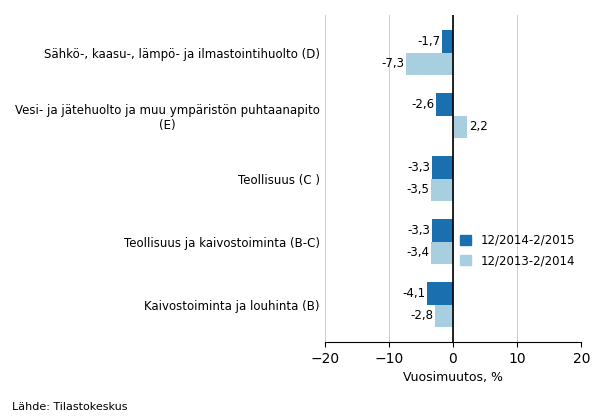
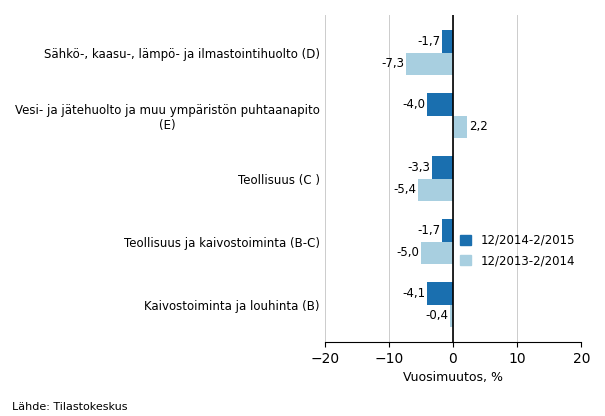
12/2014-2/2015/Vesi- ja jätehuolto ja muu ympäristön puhtaanapito (E): -2,6 -> -4,0
12/2013-2/2014/Teollisuus (C ): -3,5 -> -5,4
12/2014-2/2015/Teollisuus ja kaivostoiminta (B-C): -3,3 -> -1,7
12/2013-2/2014/Teollisuus ja kaivostoiminta (B-C): -3,4 -> -5,0
12/2013-2/2014/Kaivostoiminta ja louhinta (B): -2,8 -> -0,4
